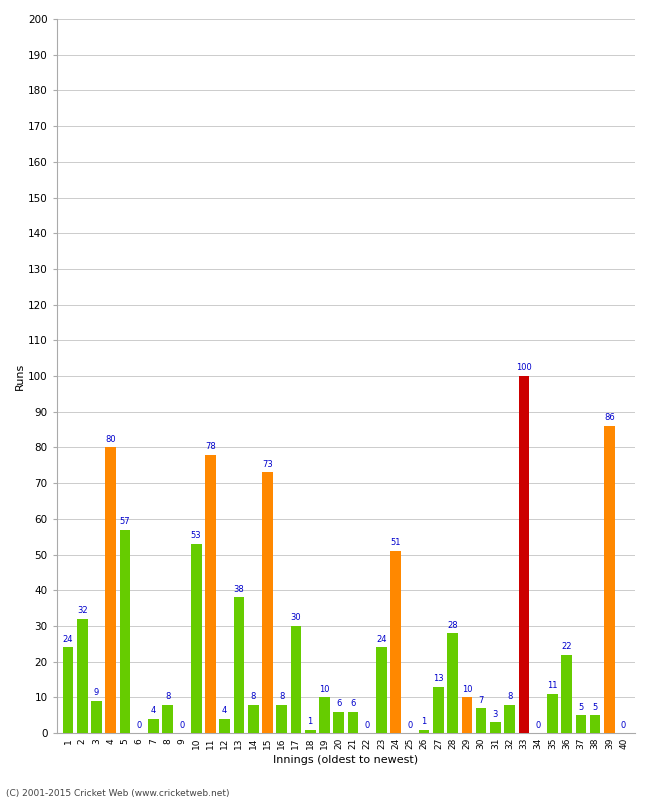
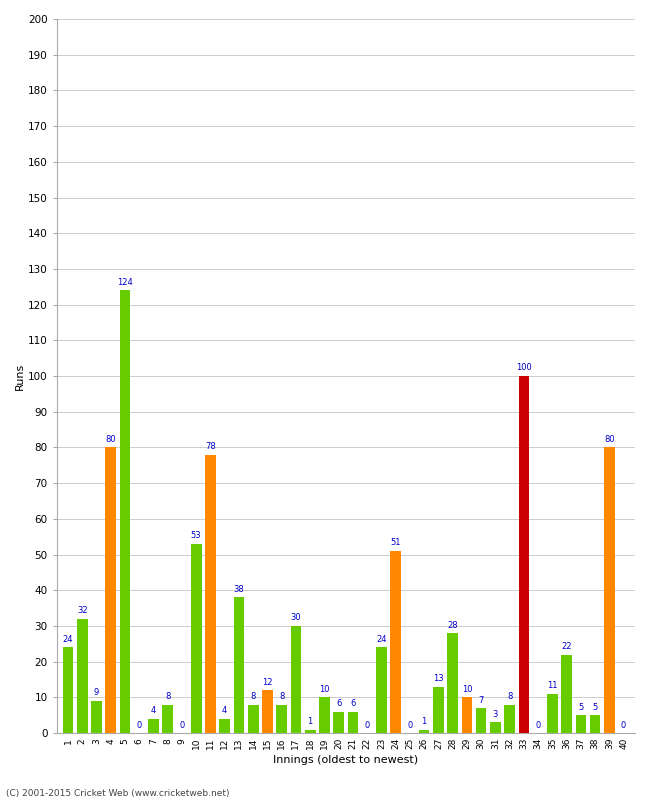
5: 57 -> 124
15: 73 -> 12
39: 86 -> 80
